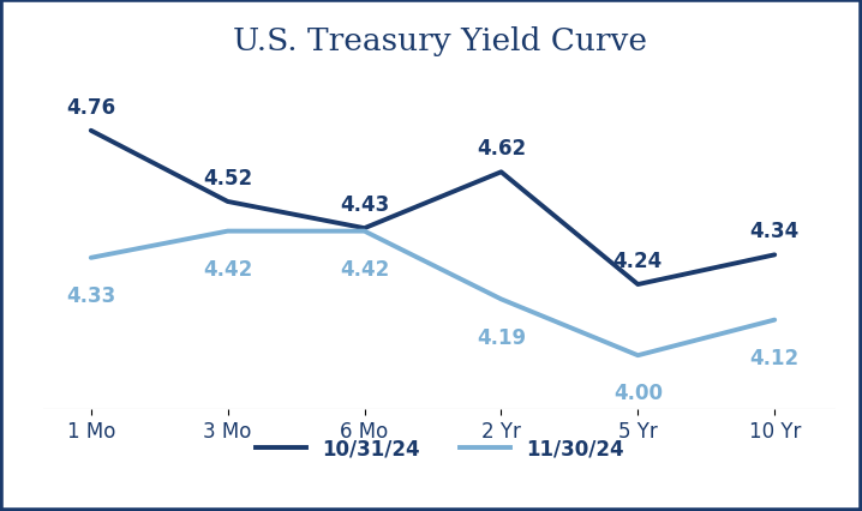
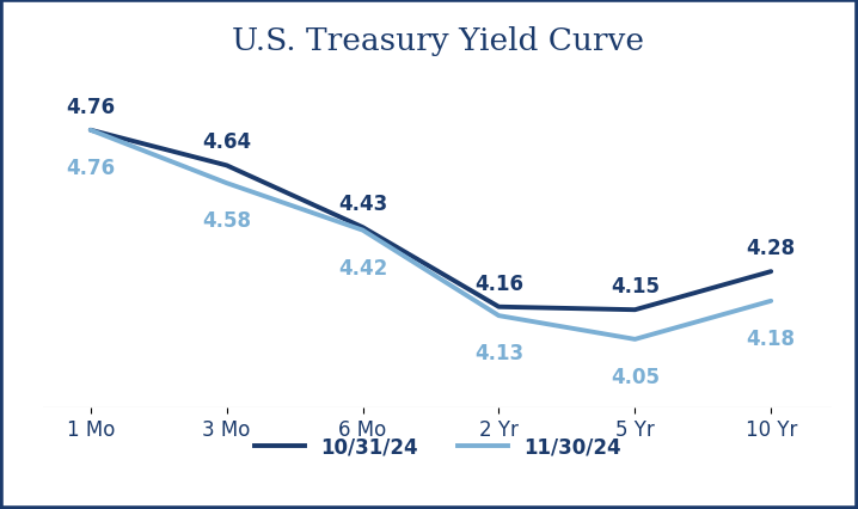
11/30/24/1 Mo: 4.33 -> 4.76
10/31/24/3 Mo: 4.52 -> 4.64
11/30/24/3 Mo: 4.42 -> 4.58
10/31/24/2 Yr: 4.62 -> 4.16
11/30/24/2 Yr: 4.19 -> 4.13
10/31/24/5 Yr: 4.24 -> 4.15
11/30/24/5 Yr: 4.00 -> 4.05
10/31/24/10 Yr: 4.34 -> 4.28
11/30/24/10 Yr: 4.12 -> 4.18
